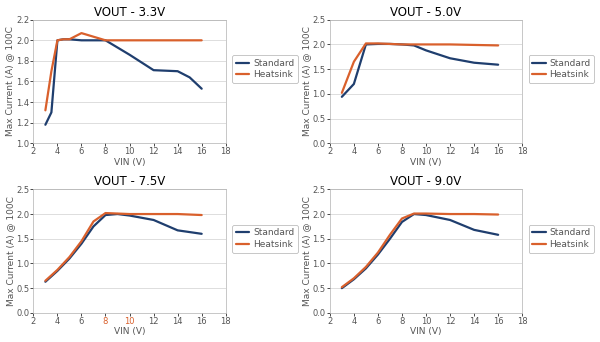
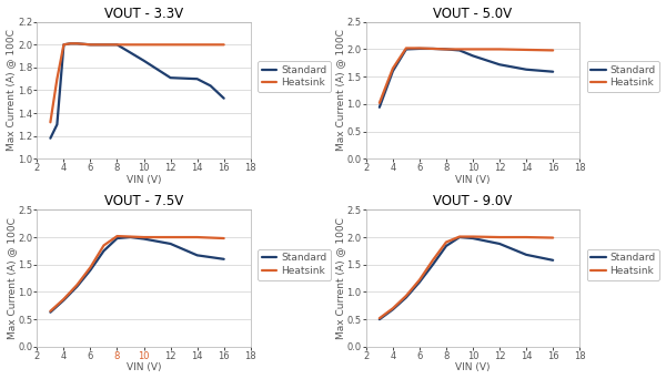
VOUT - 3.3V/Heatsink/6: 2.07 -> 2.00
VOUT - 5.0V/Standard/4: 1.20 -> 1.60
